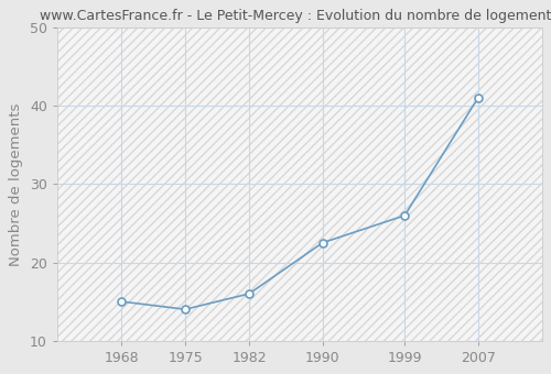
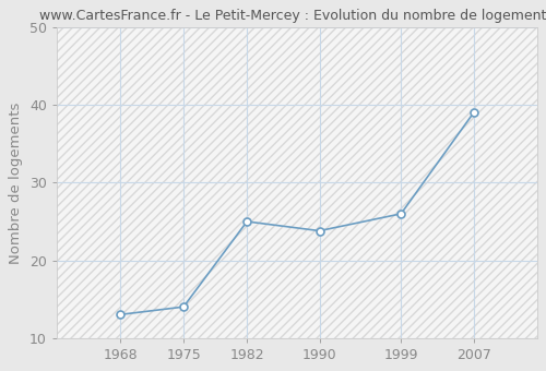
1968: 15.0 -> 13.0
1982: 16.0 -> 25.0
1990: 22.5 -> 23.8
2007: 41.0 -> 39.0
